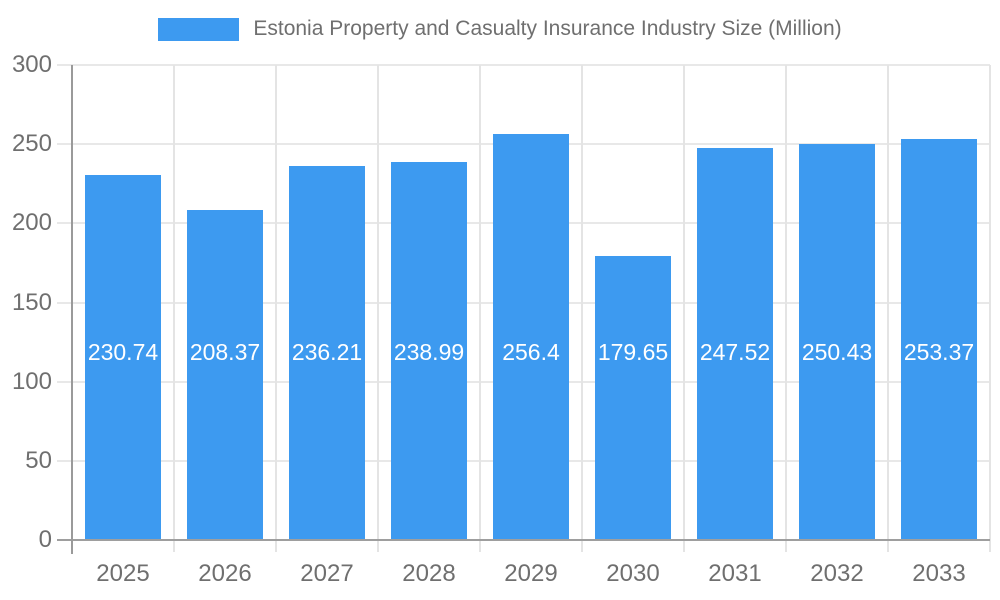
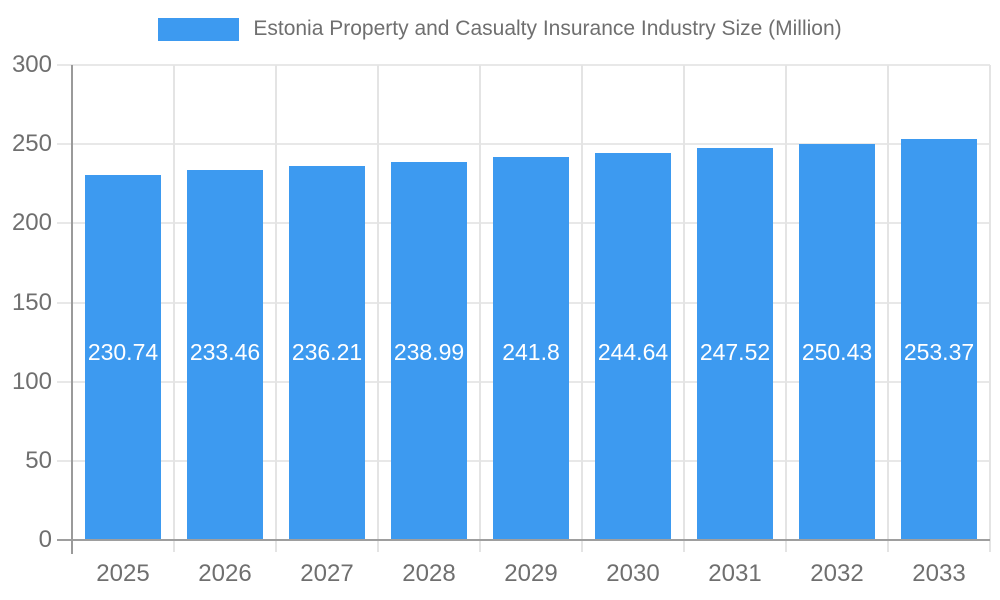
2026: 208.37 -> 233.46
2029: 256.4 -> 241.8
2030: 179.65 -> 244.64
